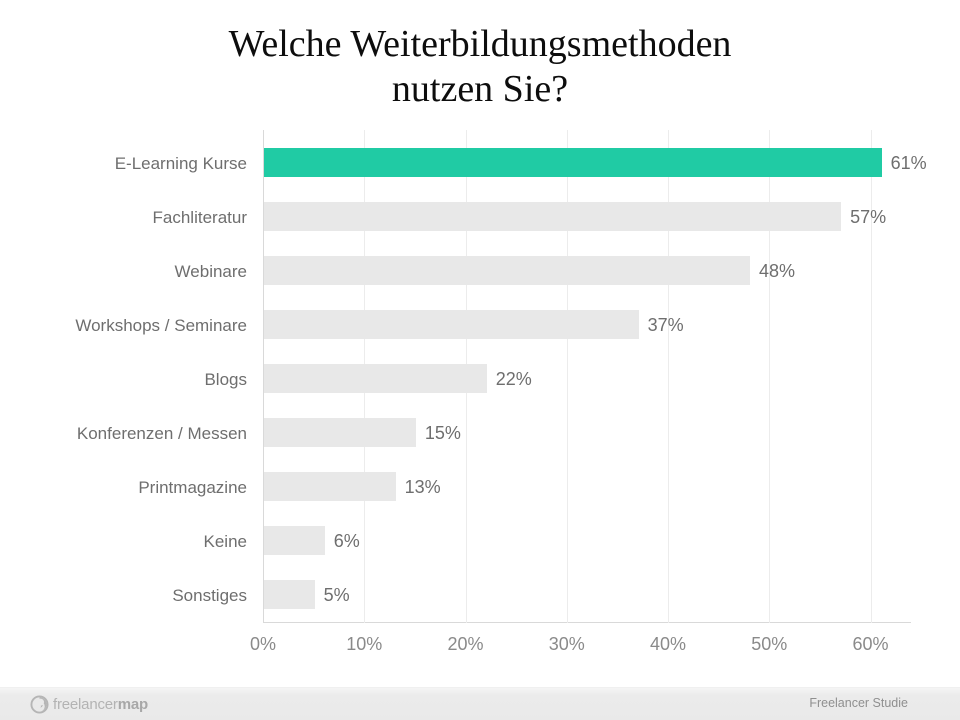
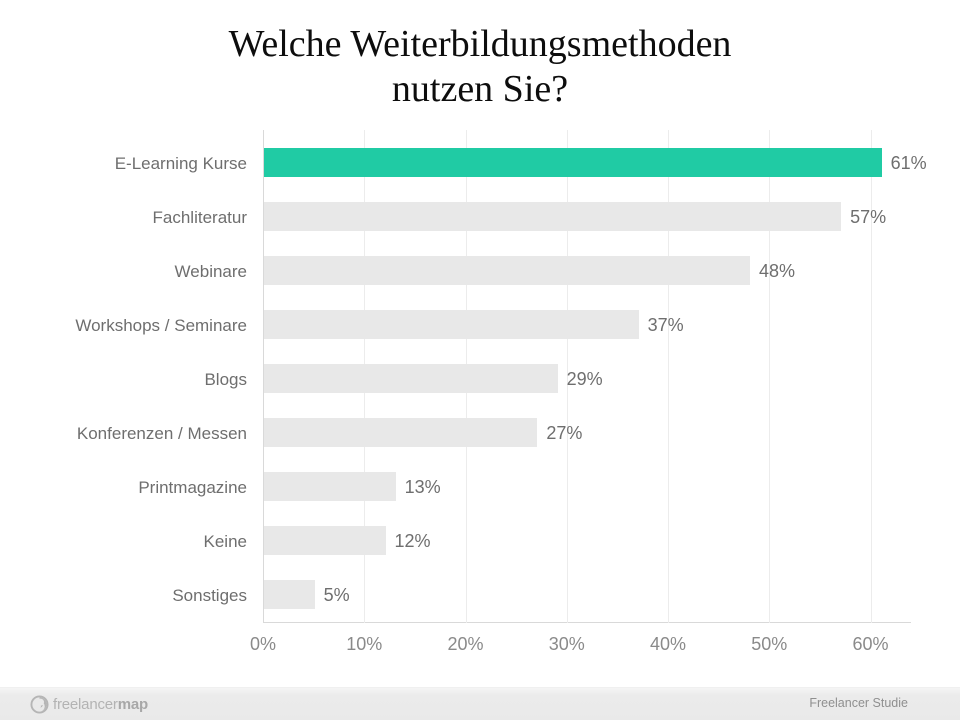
Blogs: 22% -> 29%
Konferenzen / Messen: 15% -> 27%
Keine: 6% -> 12%
